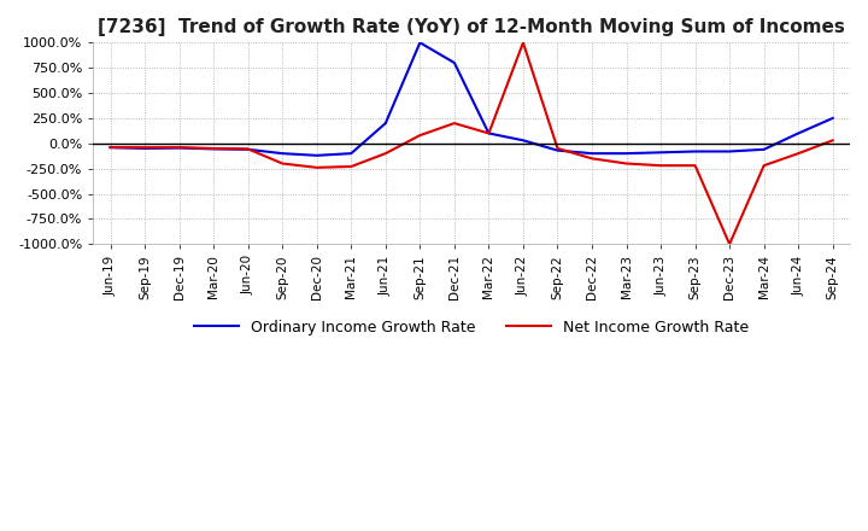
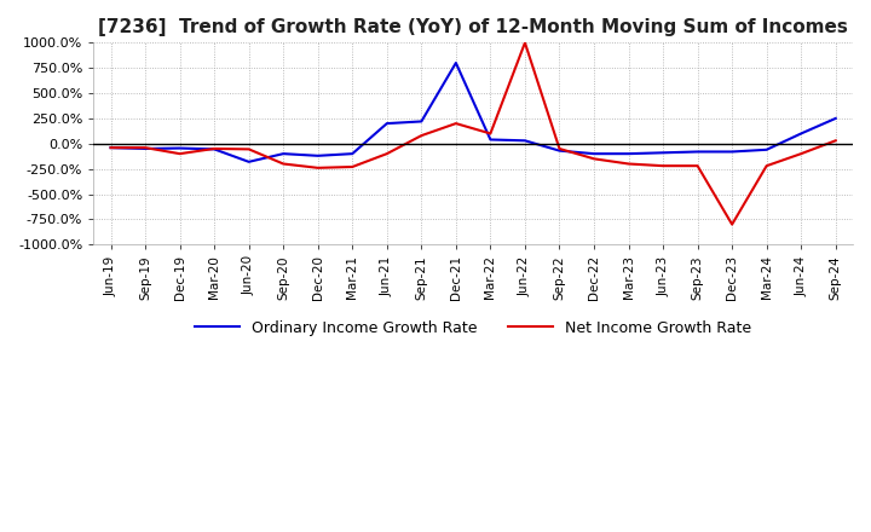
Net Income Growth Rate/Dec-19: -40% -> -100%
Ordinary Income Growth Rate/Jun-20: -60% -> -180%
Ordinary Income Growth Rate/Sep-21: 1000% -> 220%
Ordinary Income Growth Rate/Mar-22: 100% -> 40%
Net Income Growth Rate/Dec-23: -1000% -> -800%
